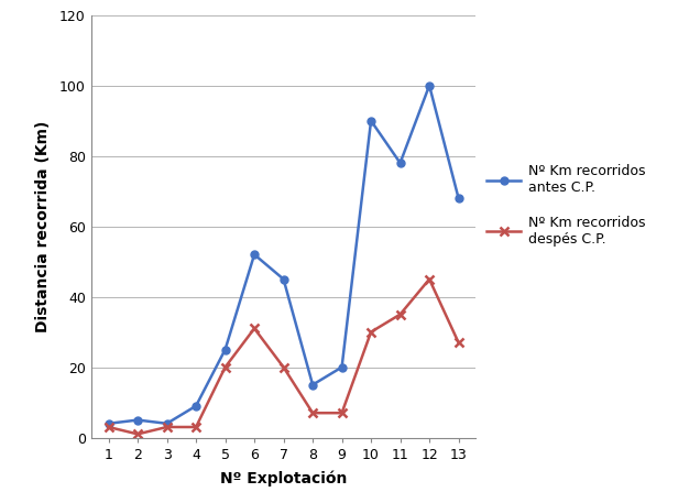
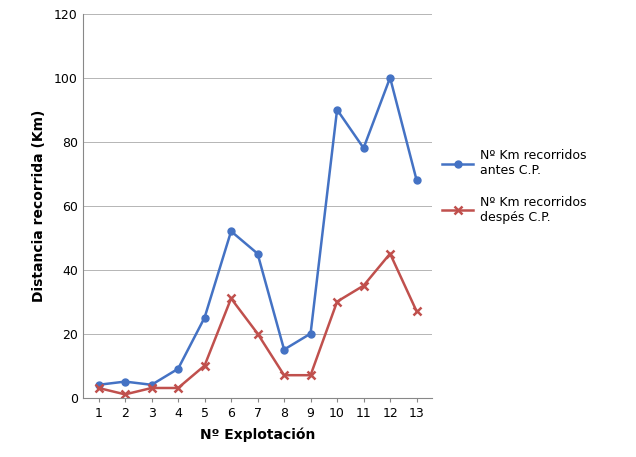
Nº Km recorridos despés C.P./5: 20 -> 10
